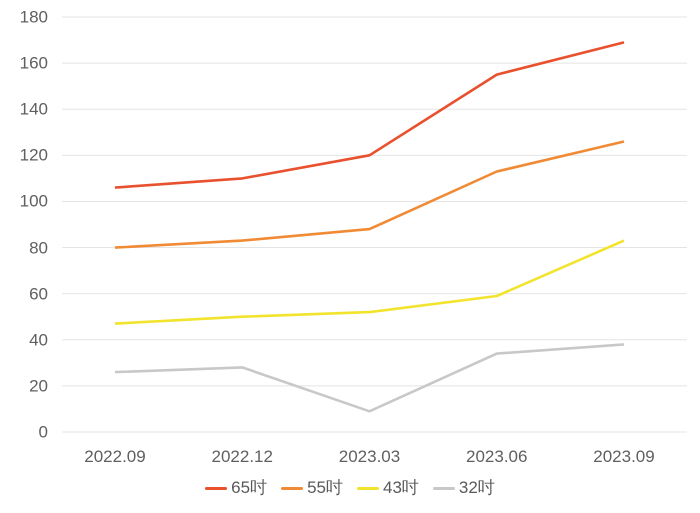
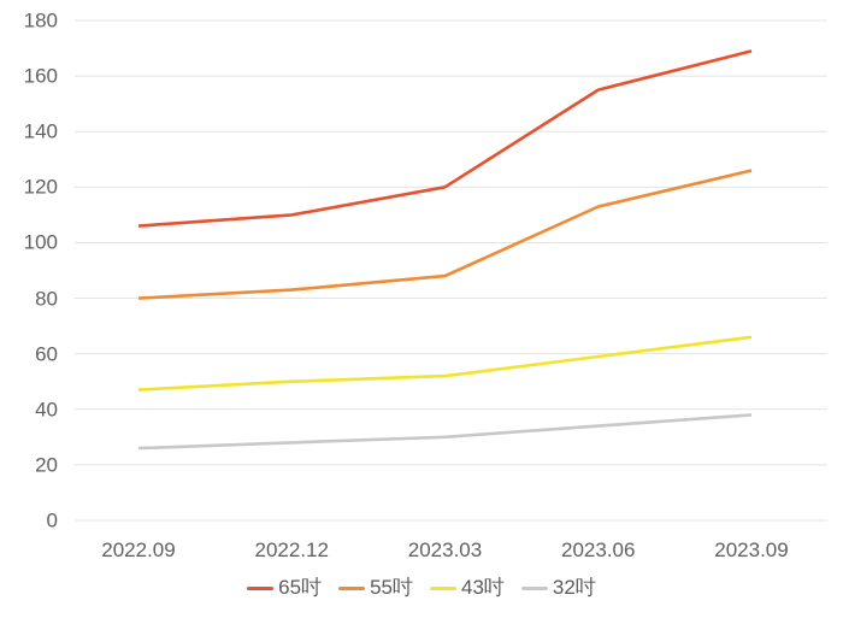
32吋/2023.03: 9 -> 30
43吋/2023.09: 83 -> 66
